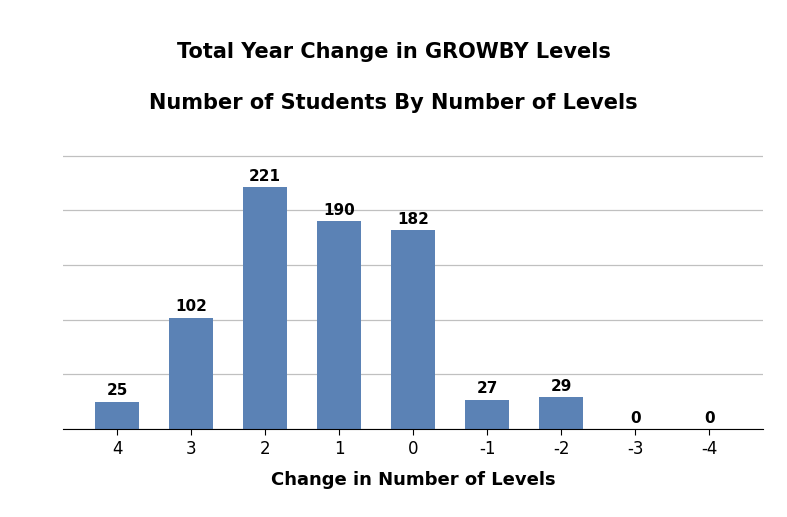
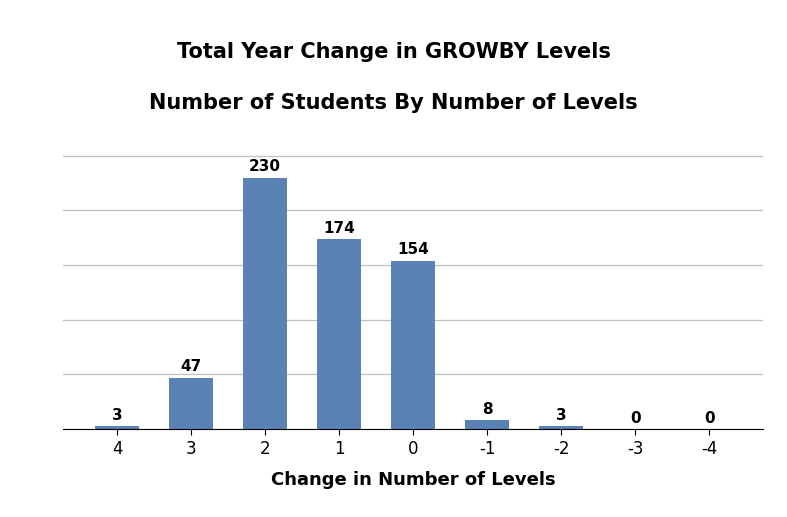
4: 25 -> 3
3: 102 -> 47
2: 221 -> 230
1: 190 -> 174
0: 182 -> 154
-1: 27 -> 8
-2: 29 -> 3
